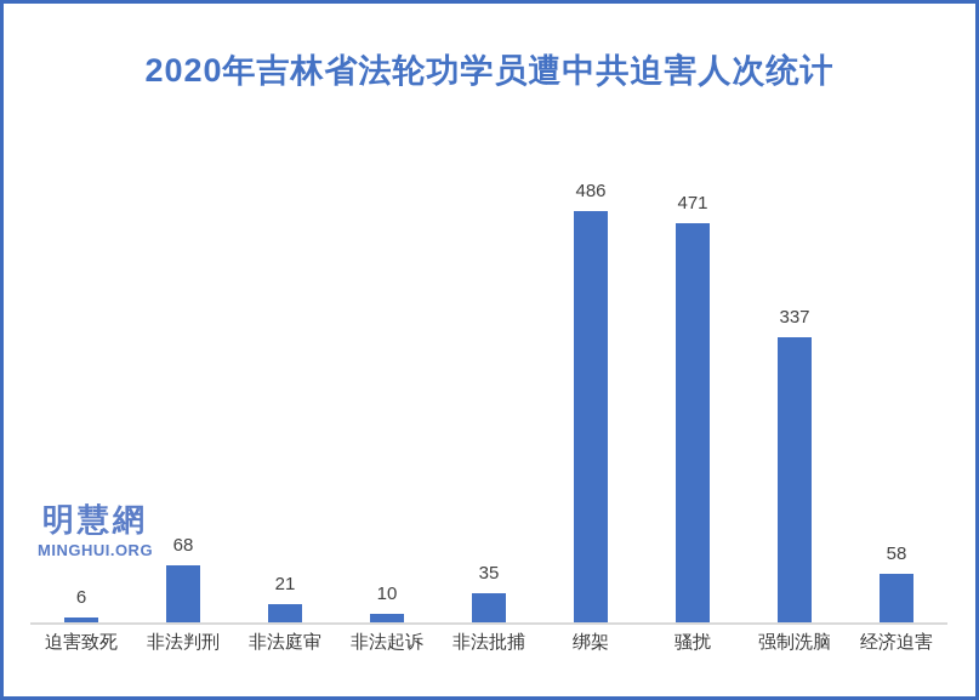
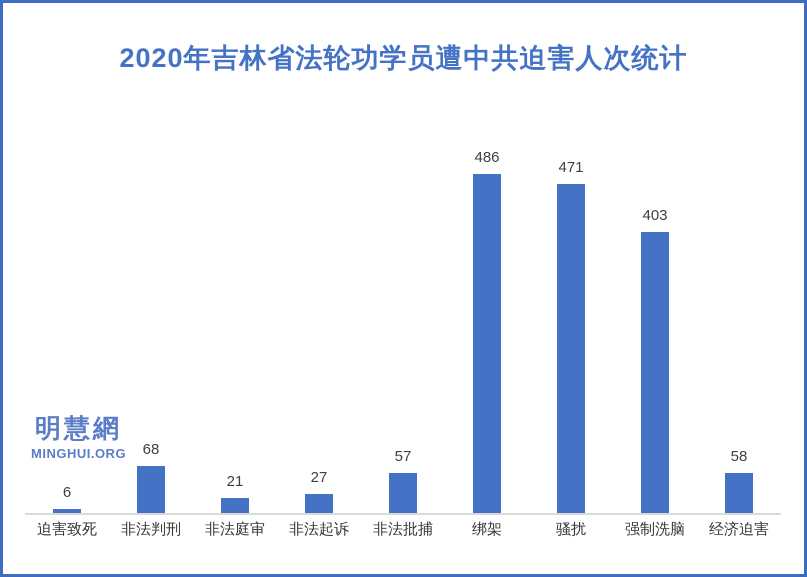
非法起诉: 10 -> 27
非法批捕: 35 -> 57
强制洗脑: 337 -> 403
